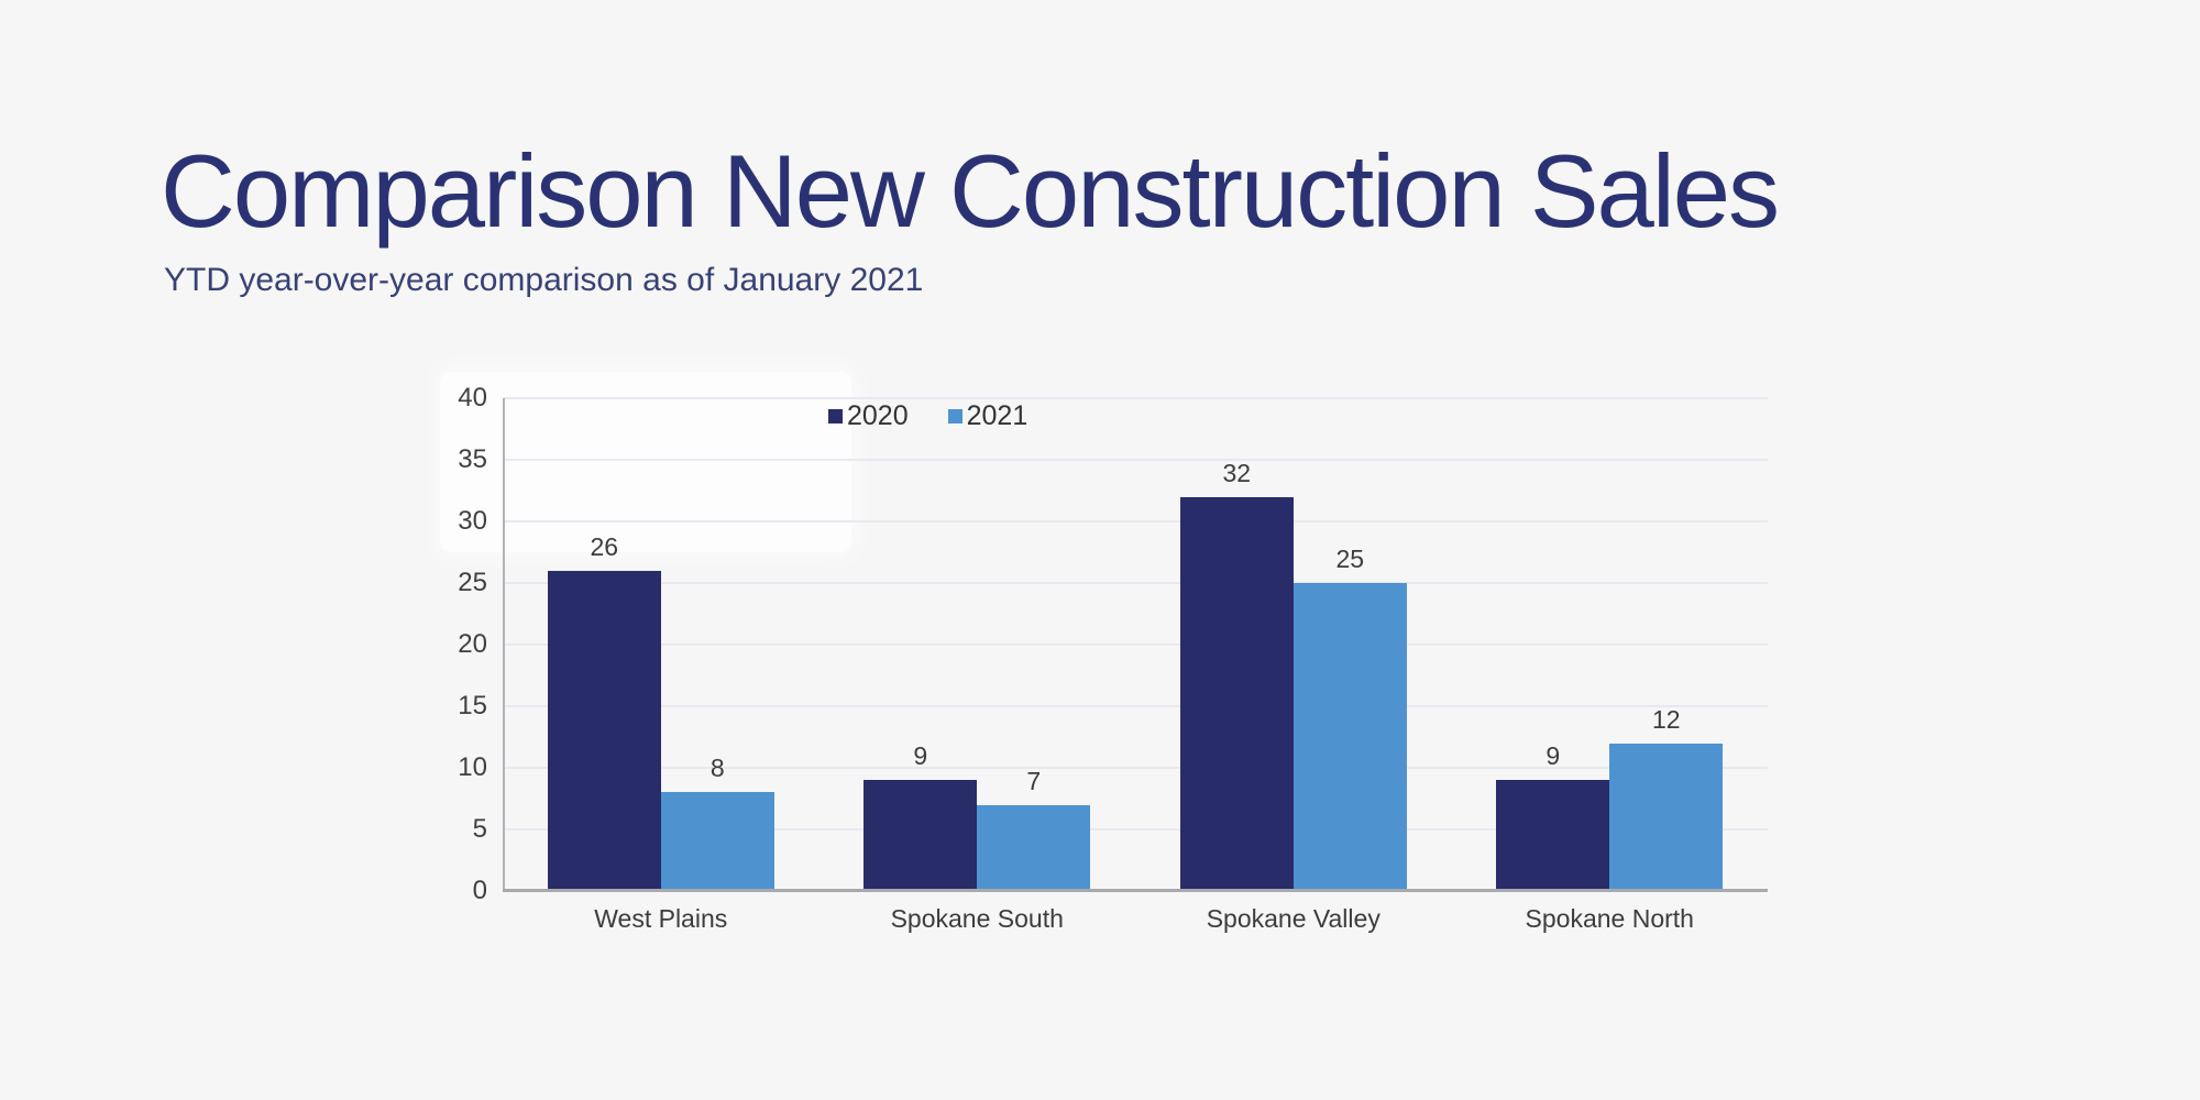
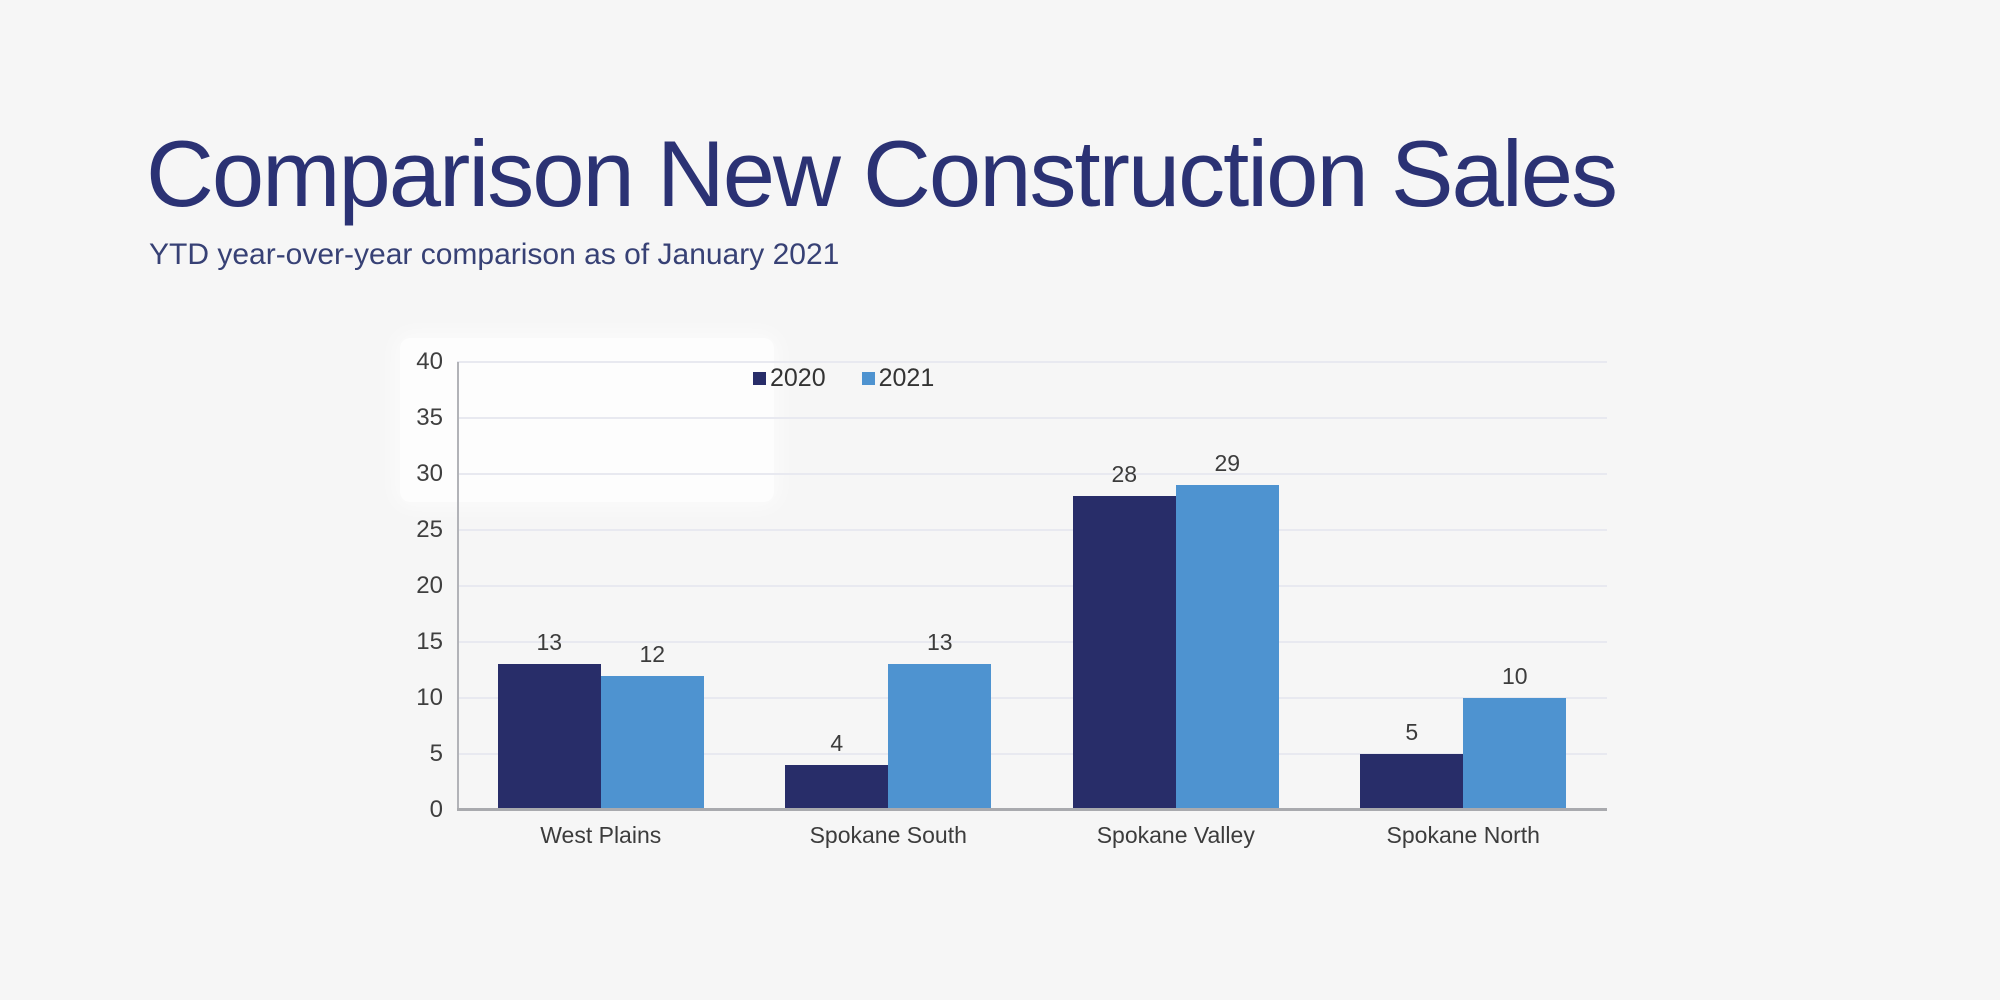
2020/West Plains: 26 -> 13
2021/West Plains: 8 -> 12
2020/Spokane South: 9 -> 4
2021/Spokane South: 7 -> 13
2020/Spokane Valley: 32 -> 28
2021/Spokane Valley: 25 -> 29
2020/Spokane North: 9 -> 5
2021/Spokane North: 12 -> 10
